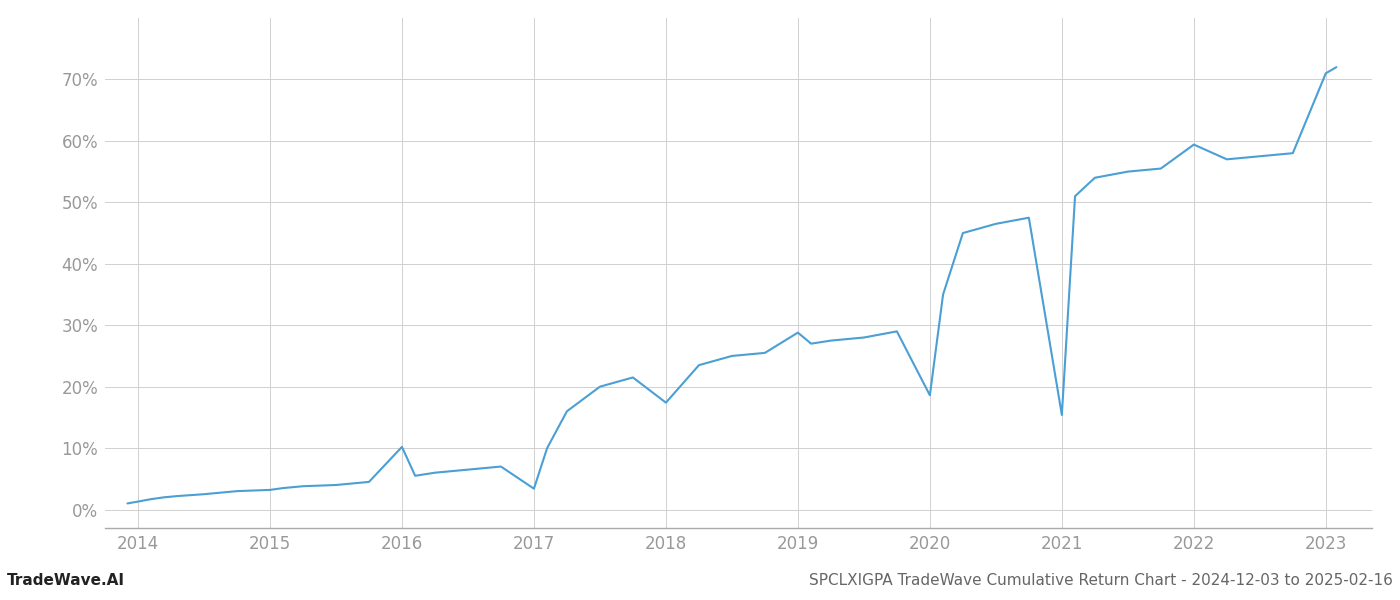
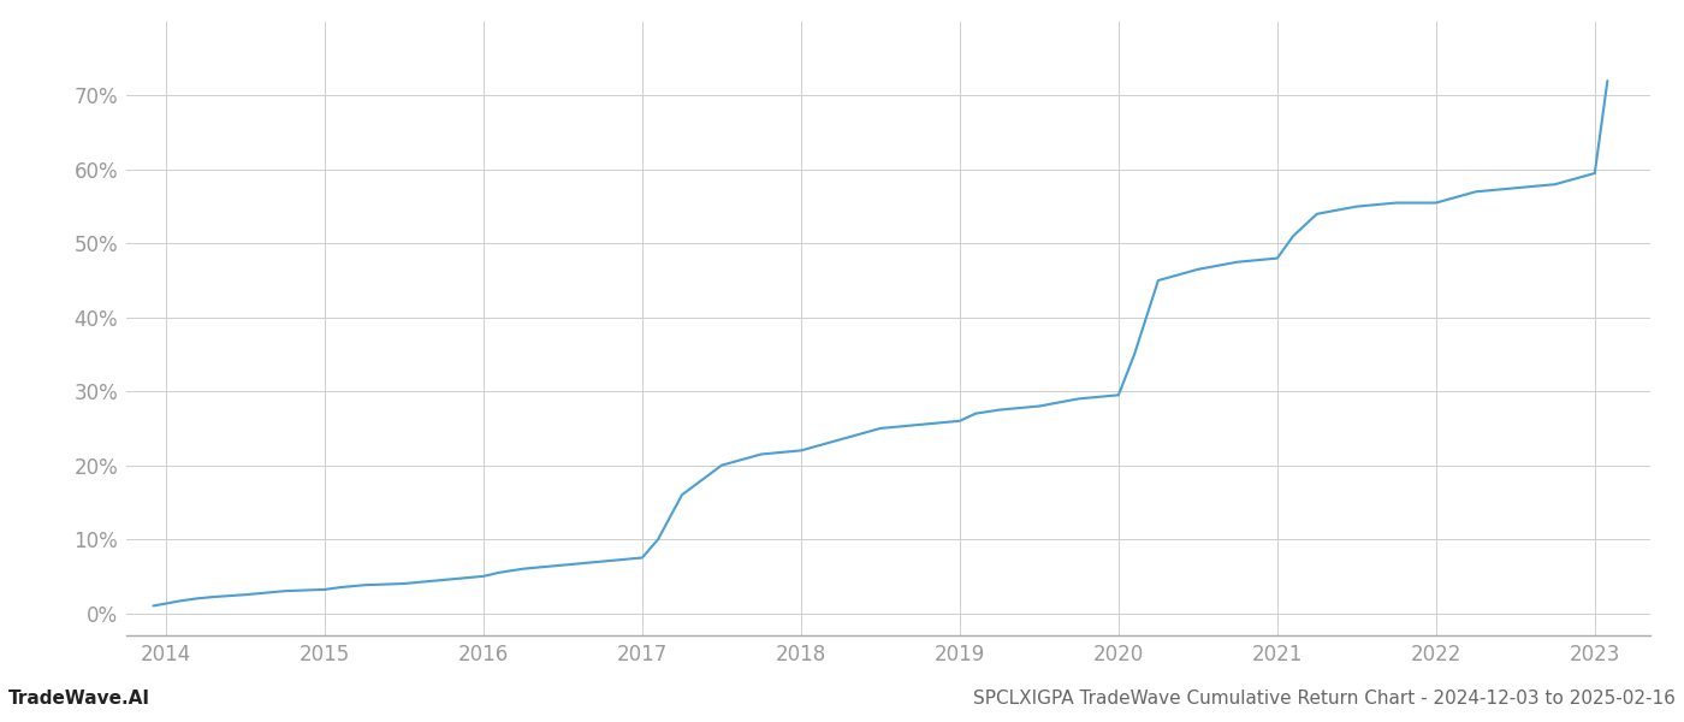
2016: 10.2% -> 5.0%
2017: 3.4% -> 7.5%
2018: 17.4% -> 22.0%
2019: 28.8% -> 26.0%
2020: 18.6% -> 29.5%
2021: 15.4% -> 48.0%
2022: 59.4% -> 55.5%
2023: 71.0% -> 59.5%
